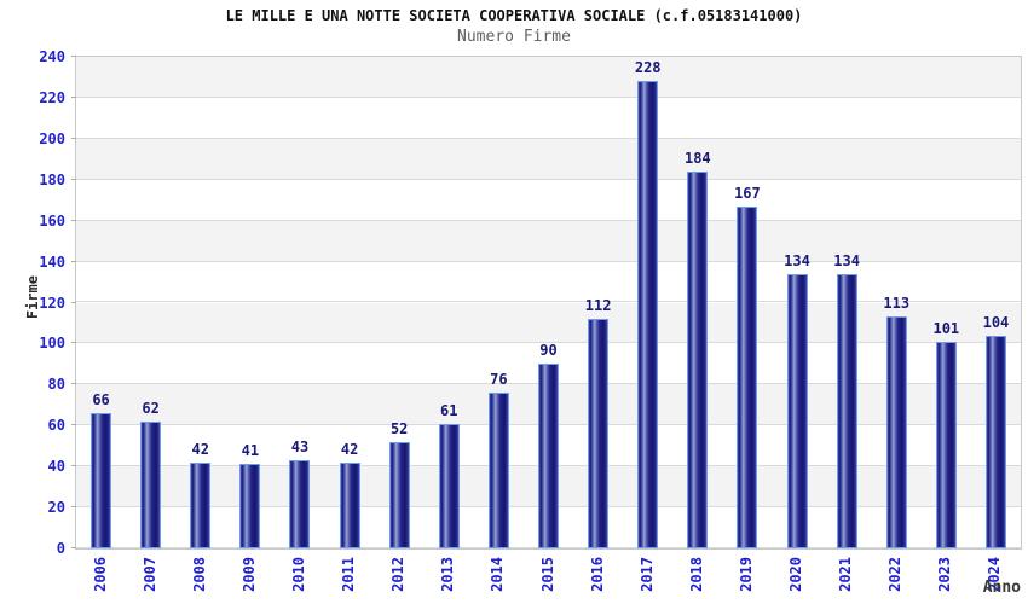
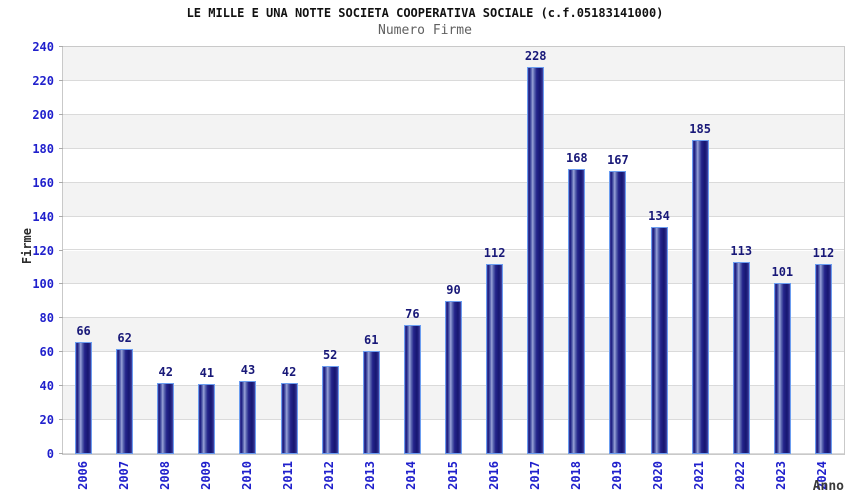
2018: 184 -> 168
2021: 134 -> 185
2024: 104 -> 112
